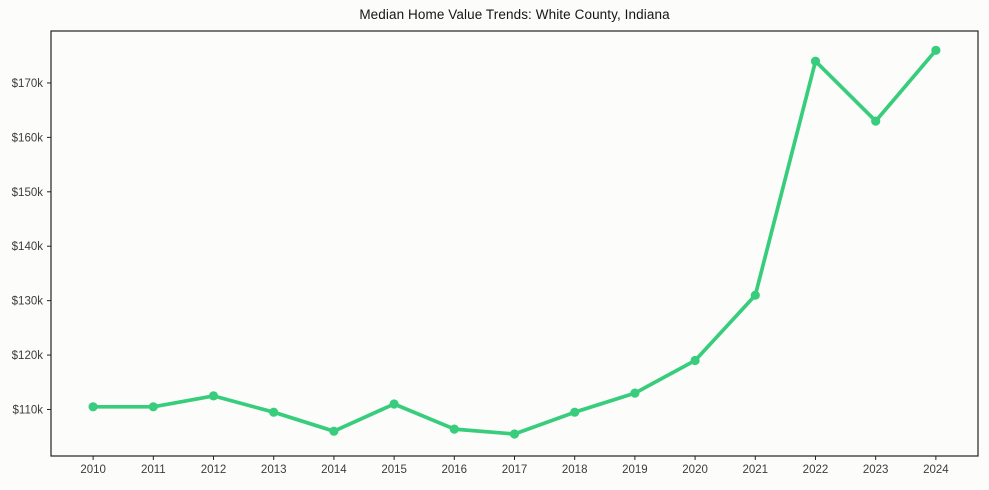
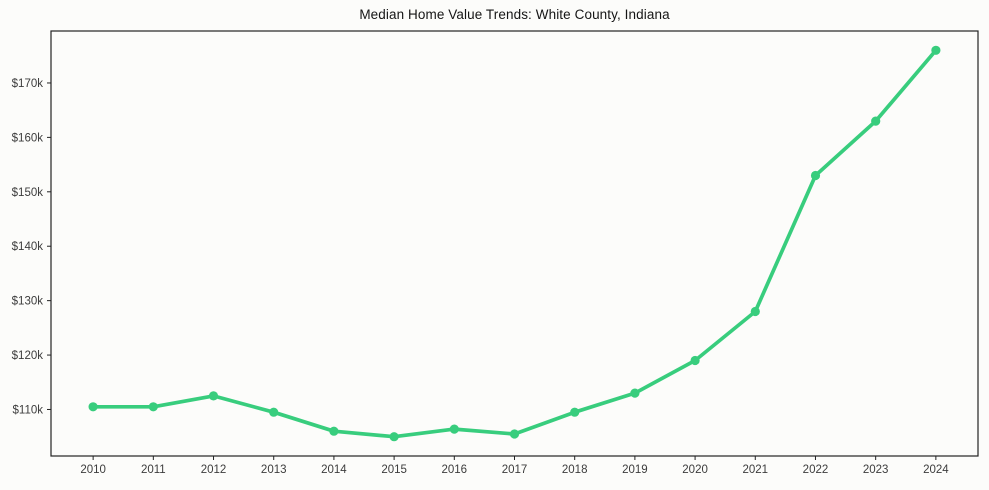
2015: $111k -> $105k
2021: $131k -> $128k
2022: $174k -> $153k
